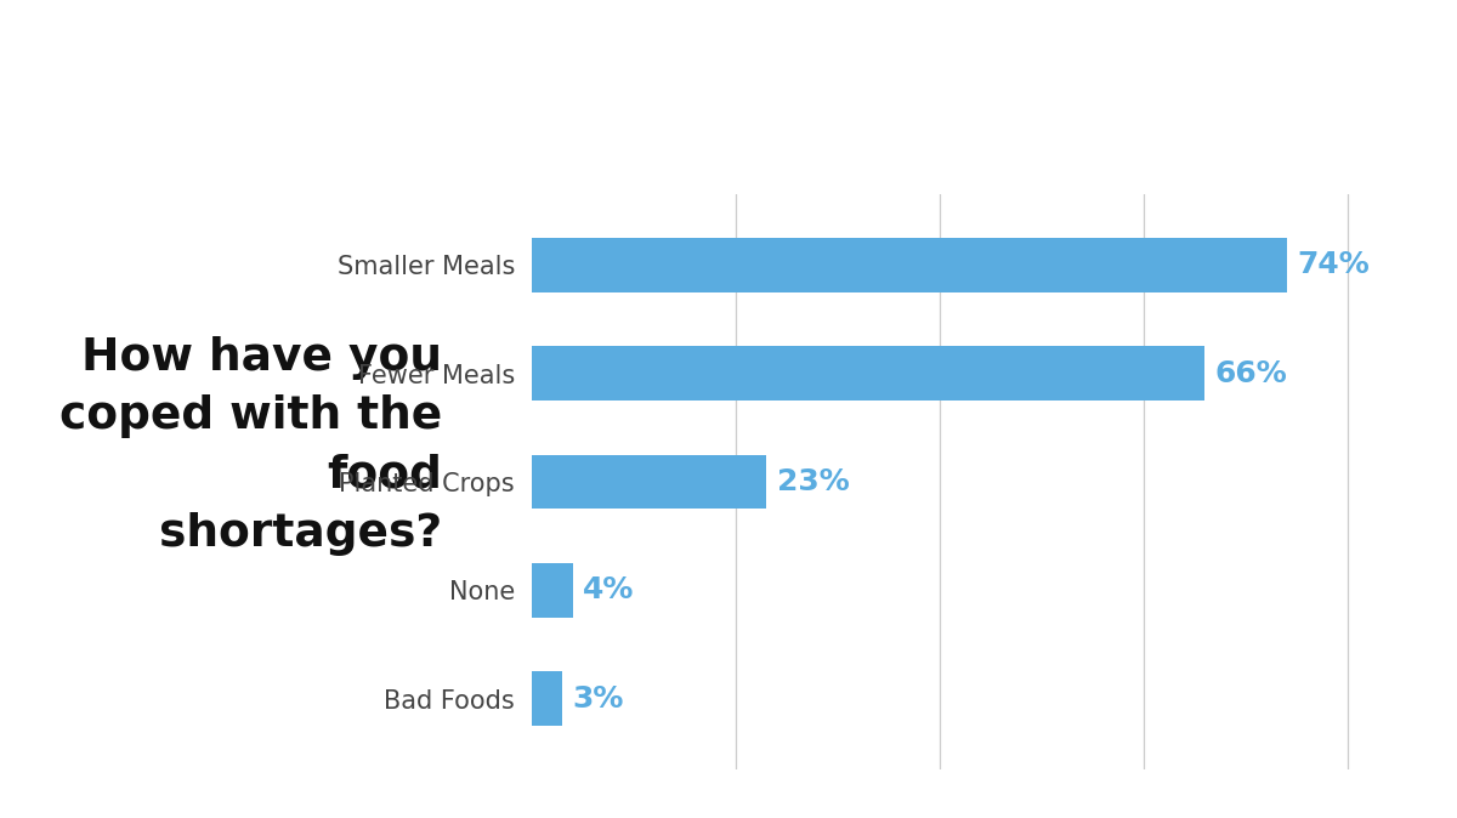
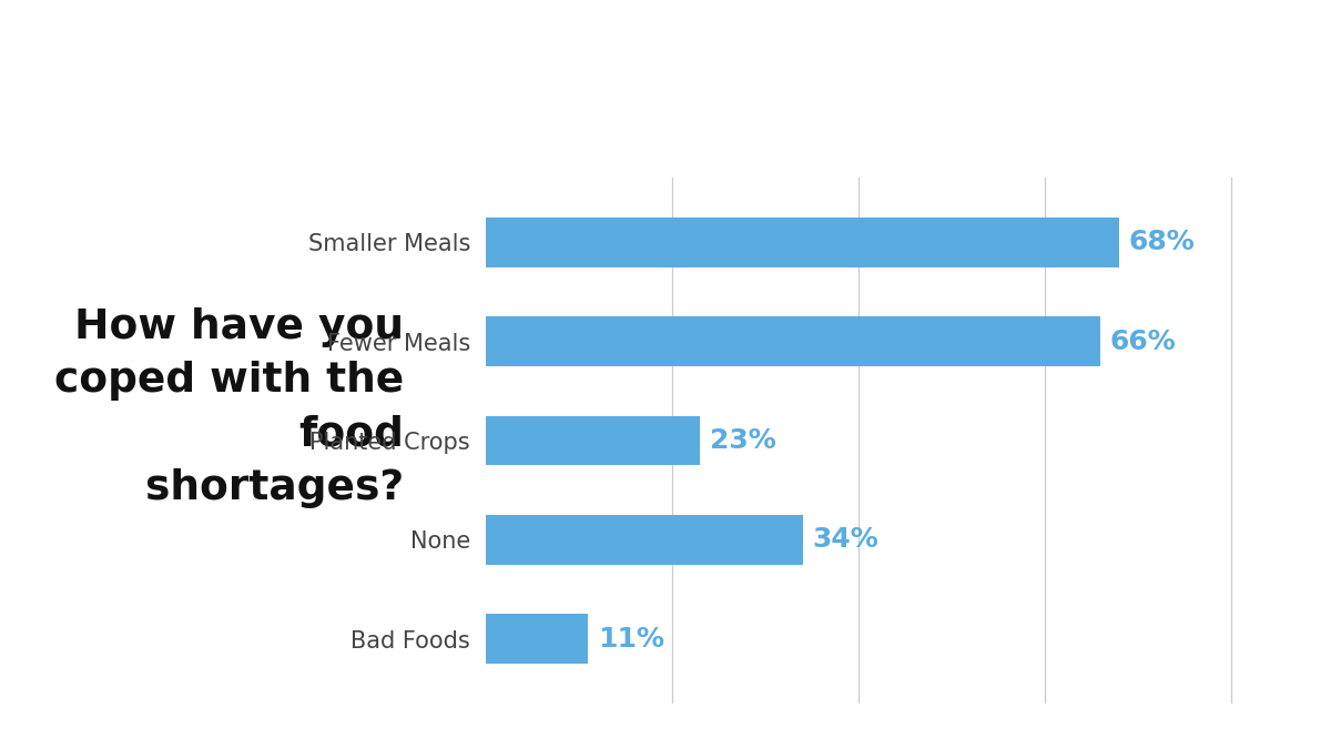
Smaller Meals: 74% -> 68%
None: 4% -> 34%
Bad Foods: 3% -> 11%
